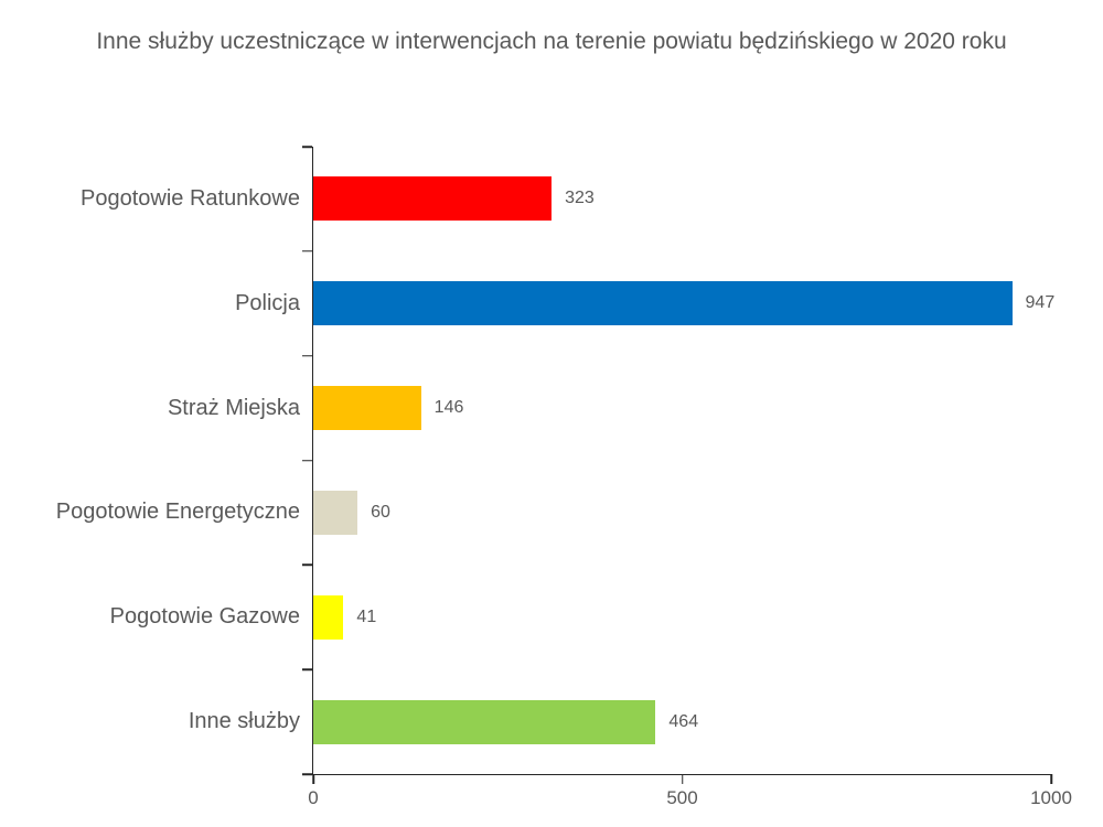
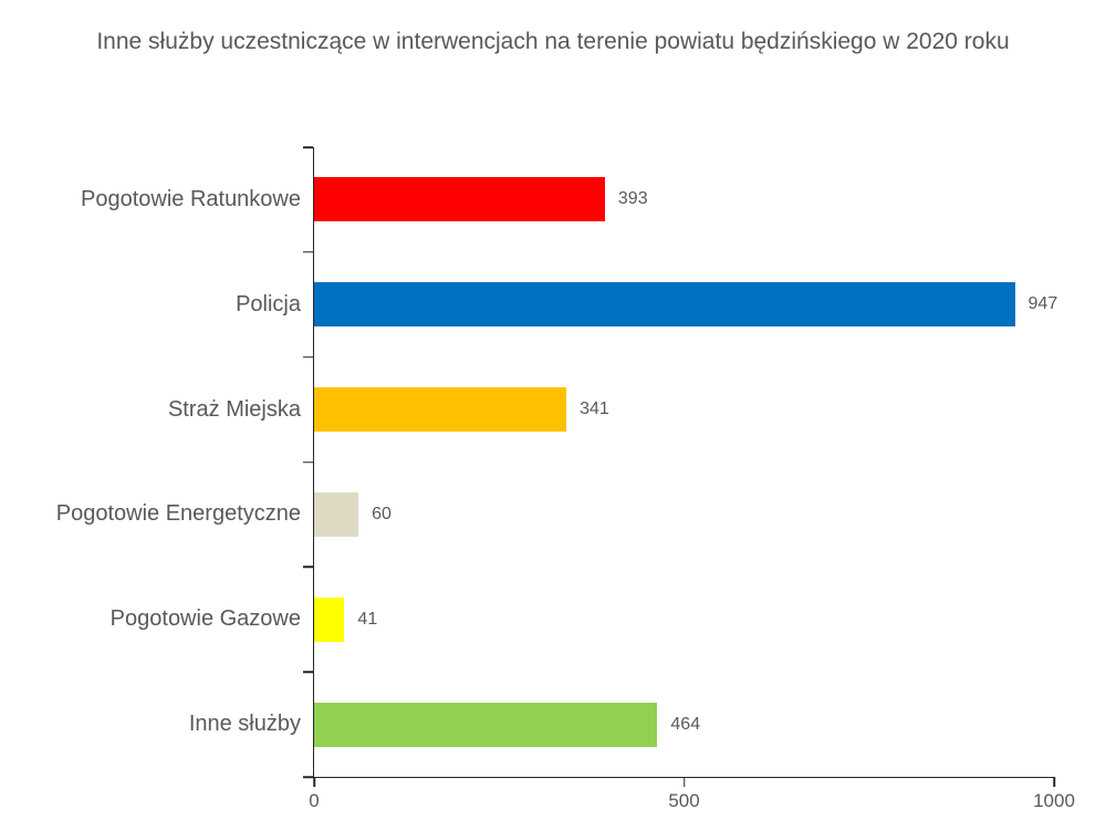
Pogotowie Ratunkowe: 323 -> 393
Straż Miejska: 146 -> 341
